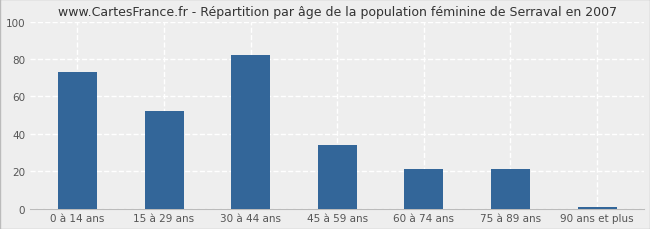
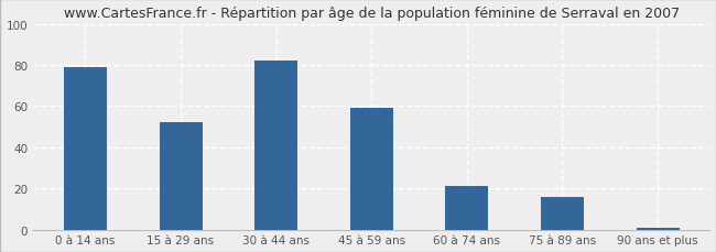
0 à 14 ans: 73 -> 79
45 à 59 ans: 34 -> 59
75 à 89 ans: 21 -> 16
